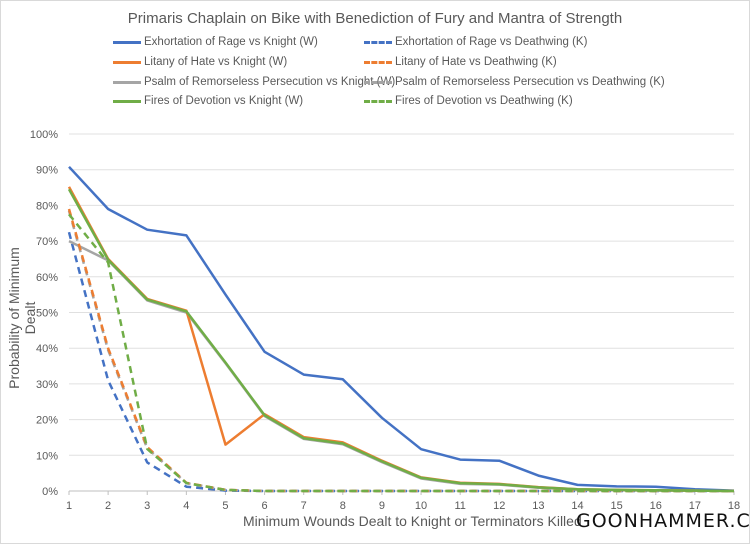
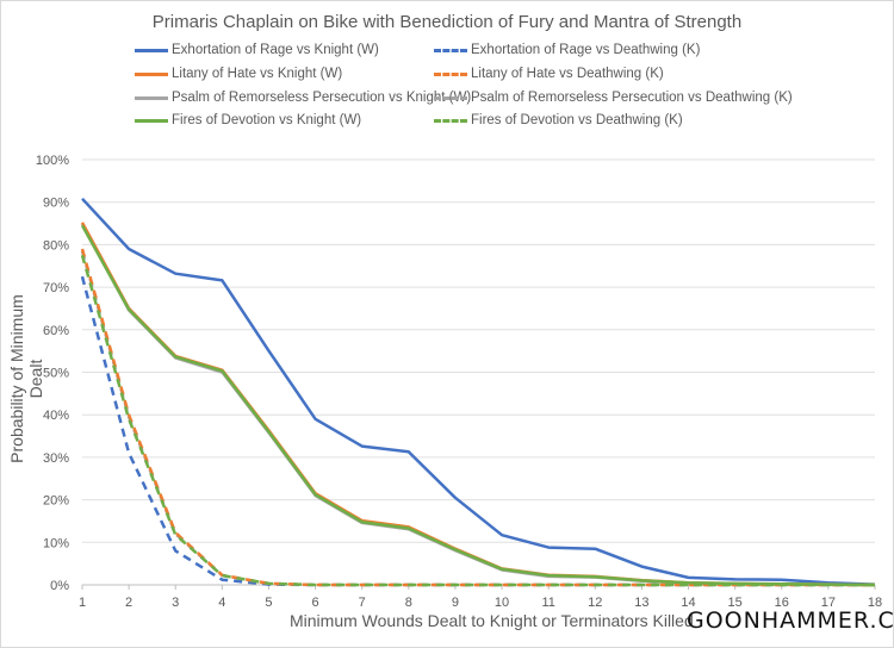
Psalm of Remorseless Persecution vs Knight (W)/1: 70% -> 85%
Fires of Devotion vs Deathwing (K)/2: 64% -> 39%
Litany of Hate vs Knight (W)/5: 13% -> 36%
